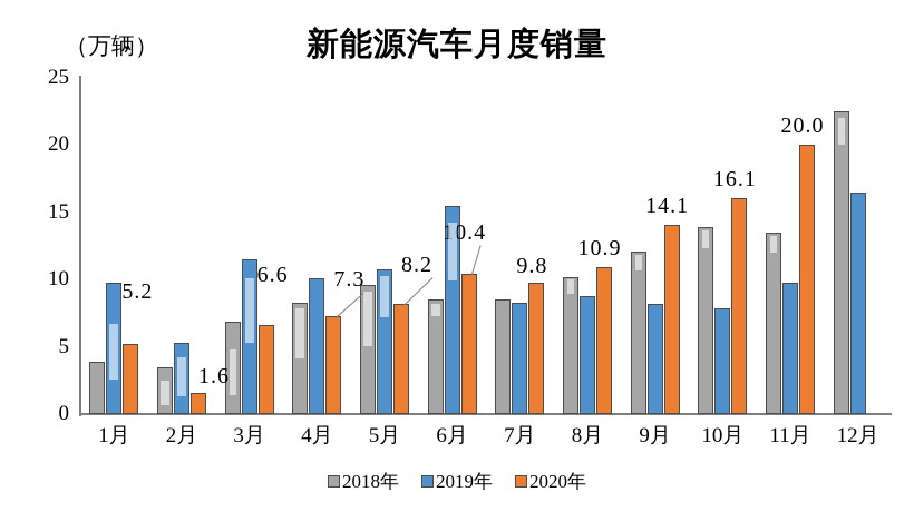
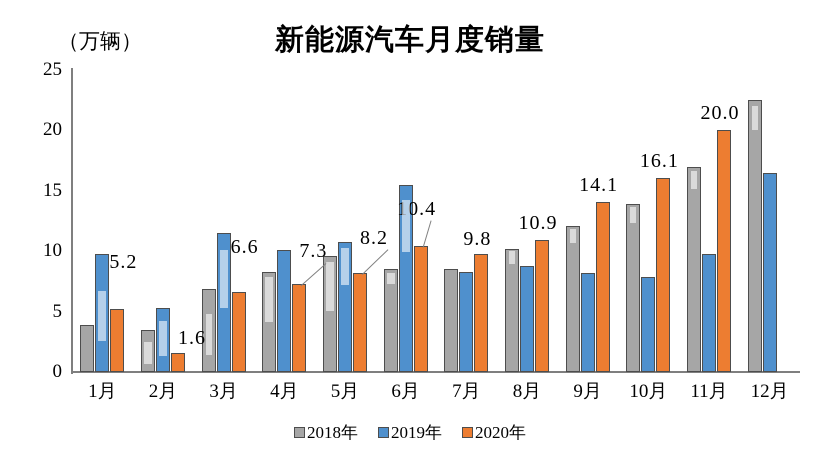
2018年/11月: 13.5 -> 17.0
